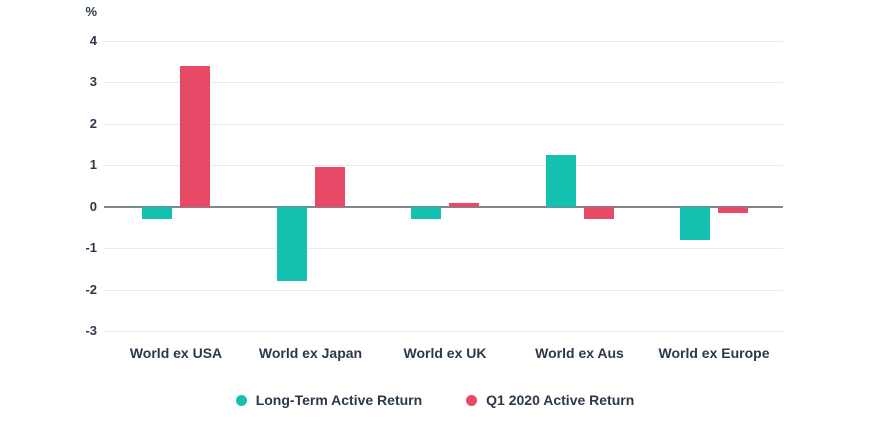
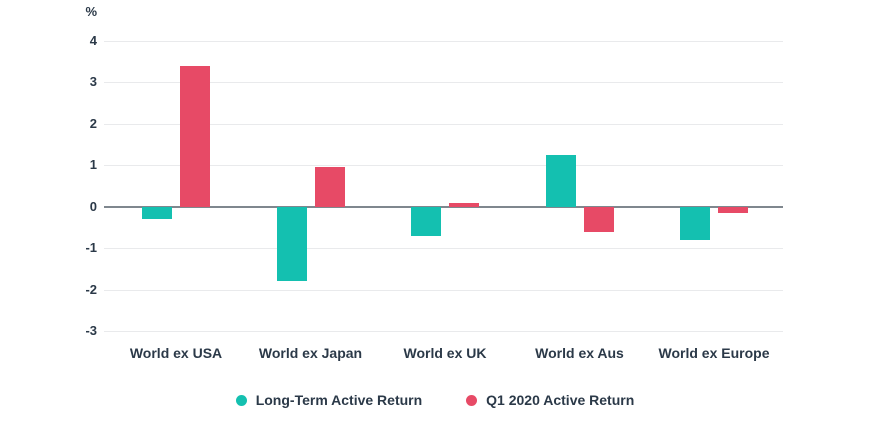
Long-Term Active Return/World ex UK: -0.3 -> -0.7
Q1 2020 Active Return/World ex Aus: -0.3 -> -0.6
